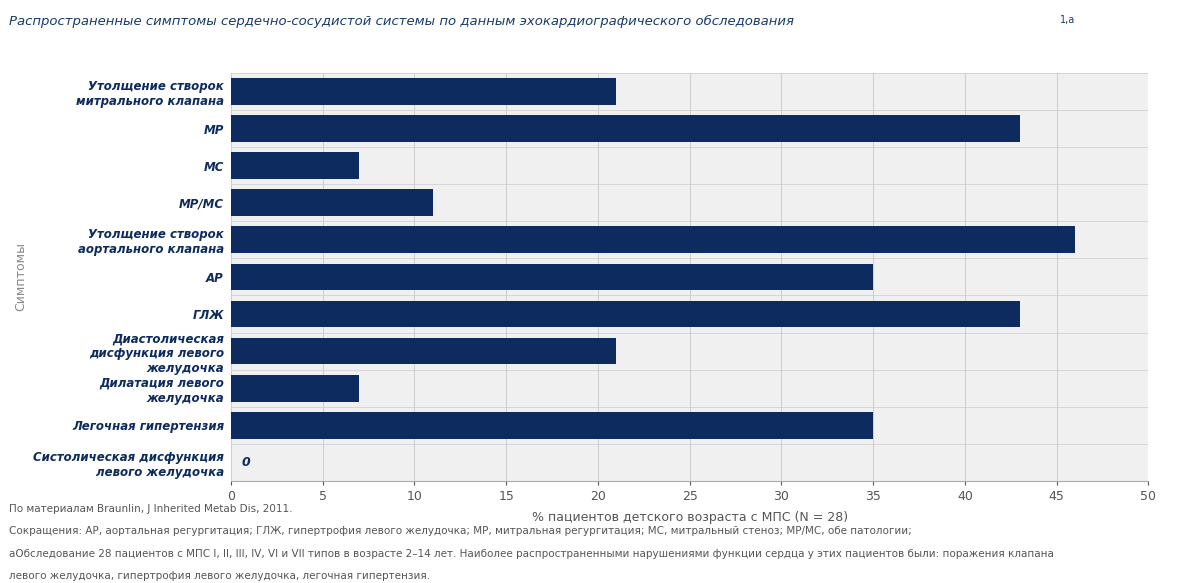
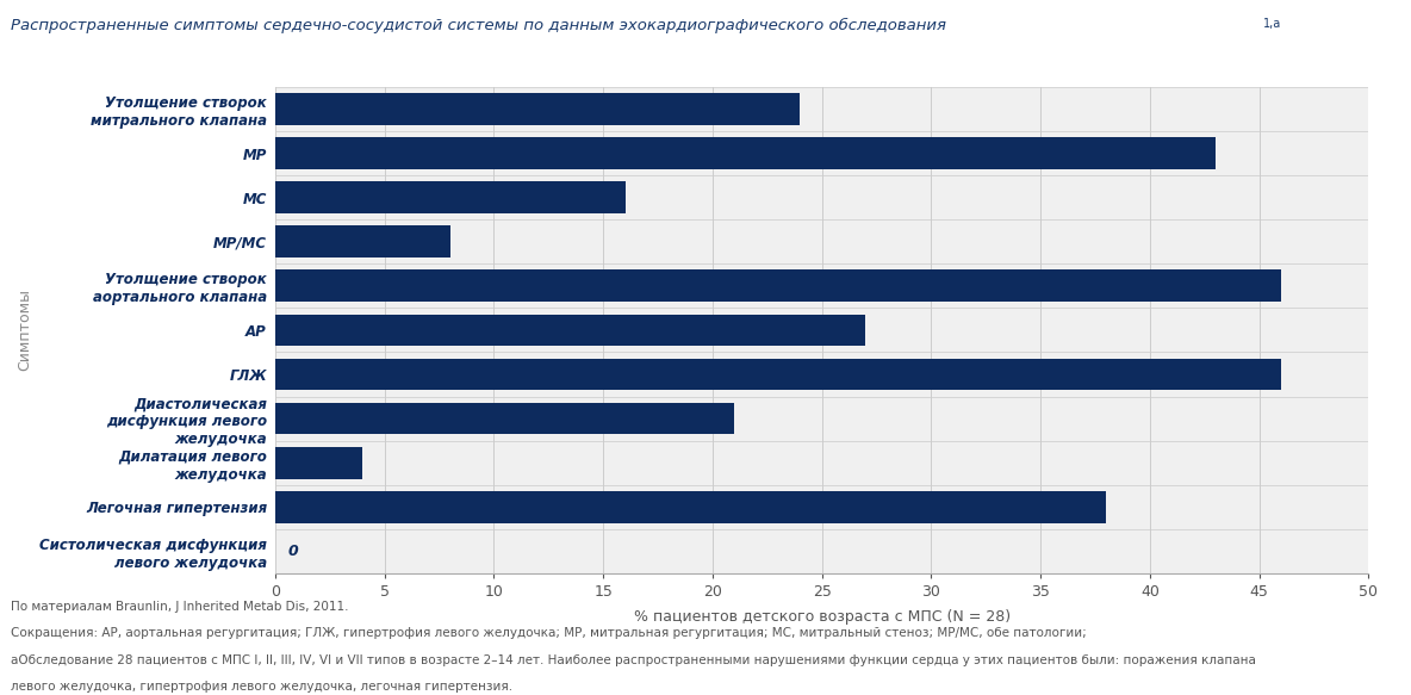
Утолщение створок митрального клапана: 21 -> 24
МС: 7 -> 16
МР/МС: 11 -> 8
АР: 35 -> 27
ГЛЖ: 43 -> 46
Дилатация левого желудочка: 7 -> 4
Легочная гипертензия: 35 -> 38
